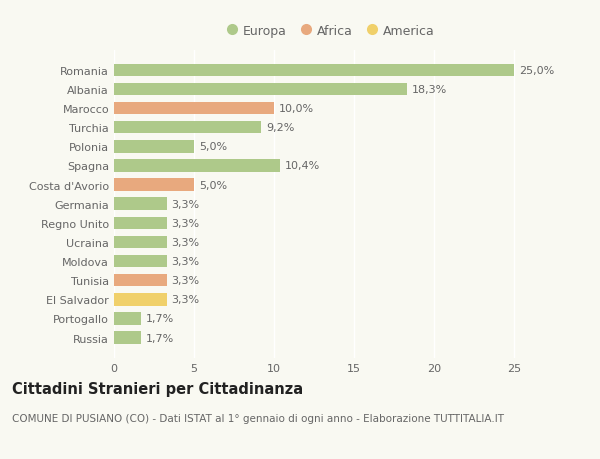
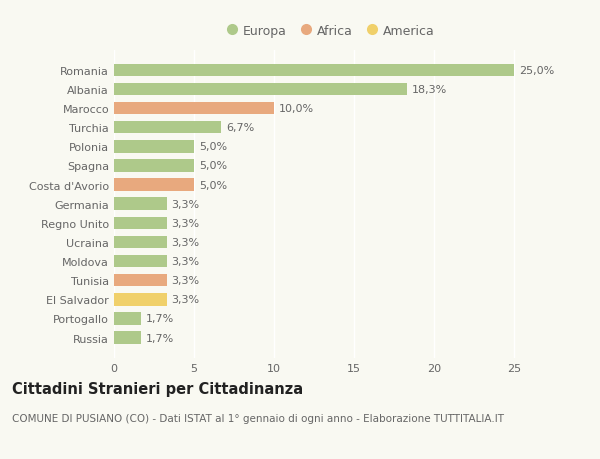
Turchia: 9,2% -> 6,7%
Spagna: 10,4% -> 5,0%
